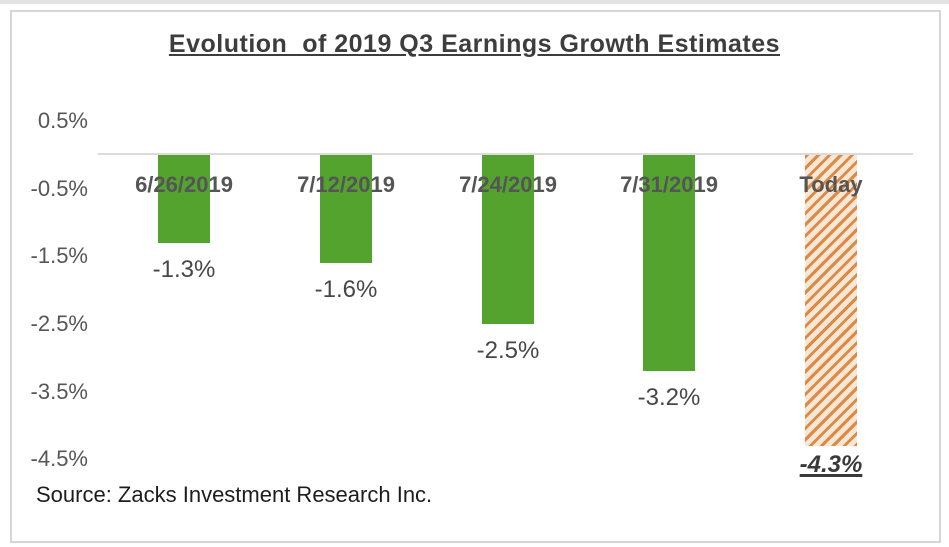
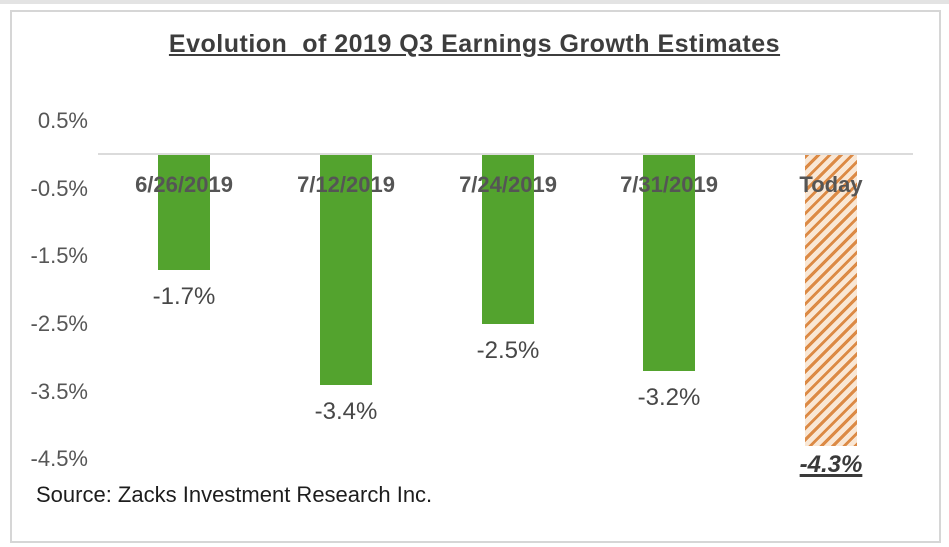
6/26/2019: -1.3% -> -1.7%
7/12/2019: -1.6% -> -3.4%
